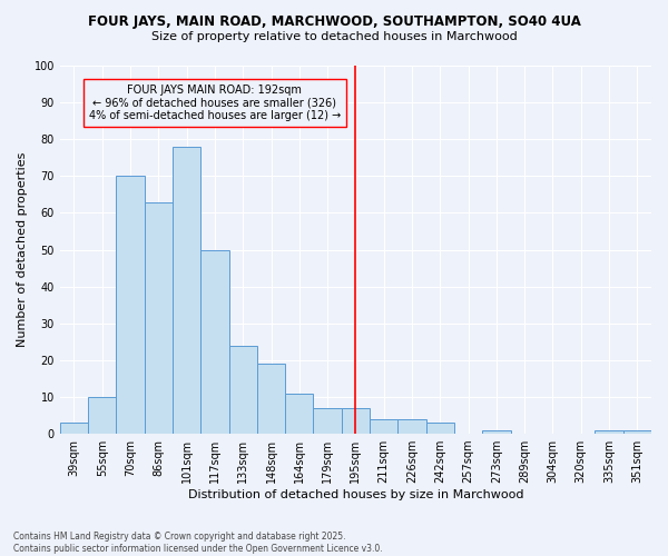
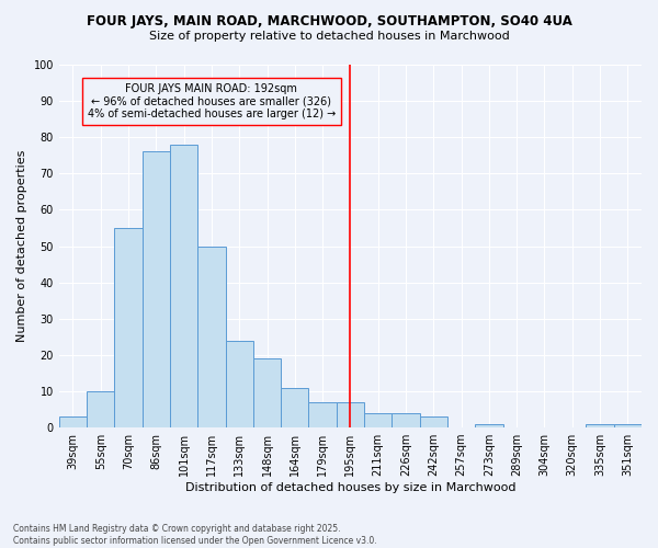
70sqm: 70 -> 55
86sqm: 63 -> 76
